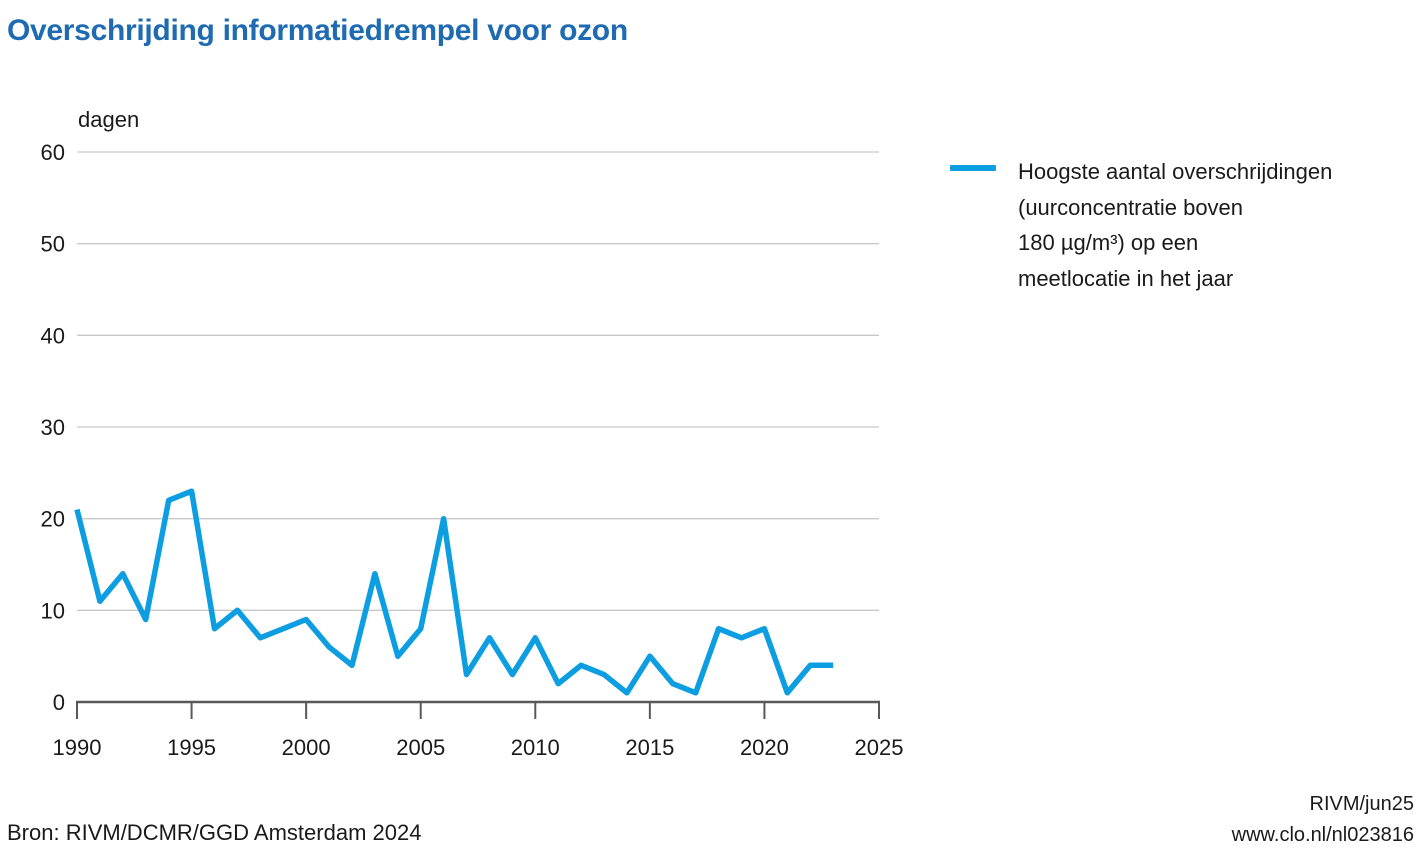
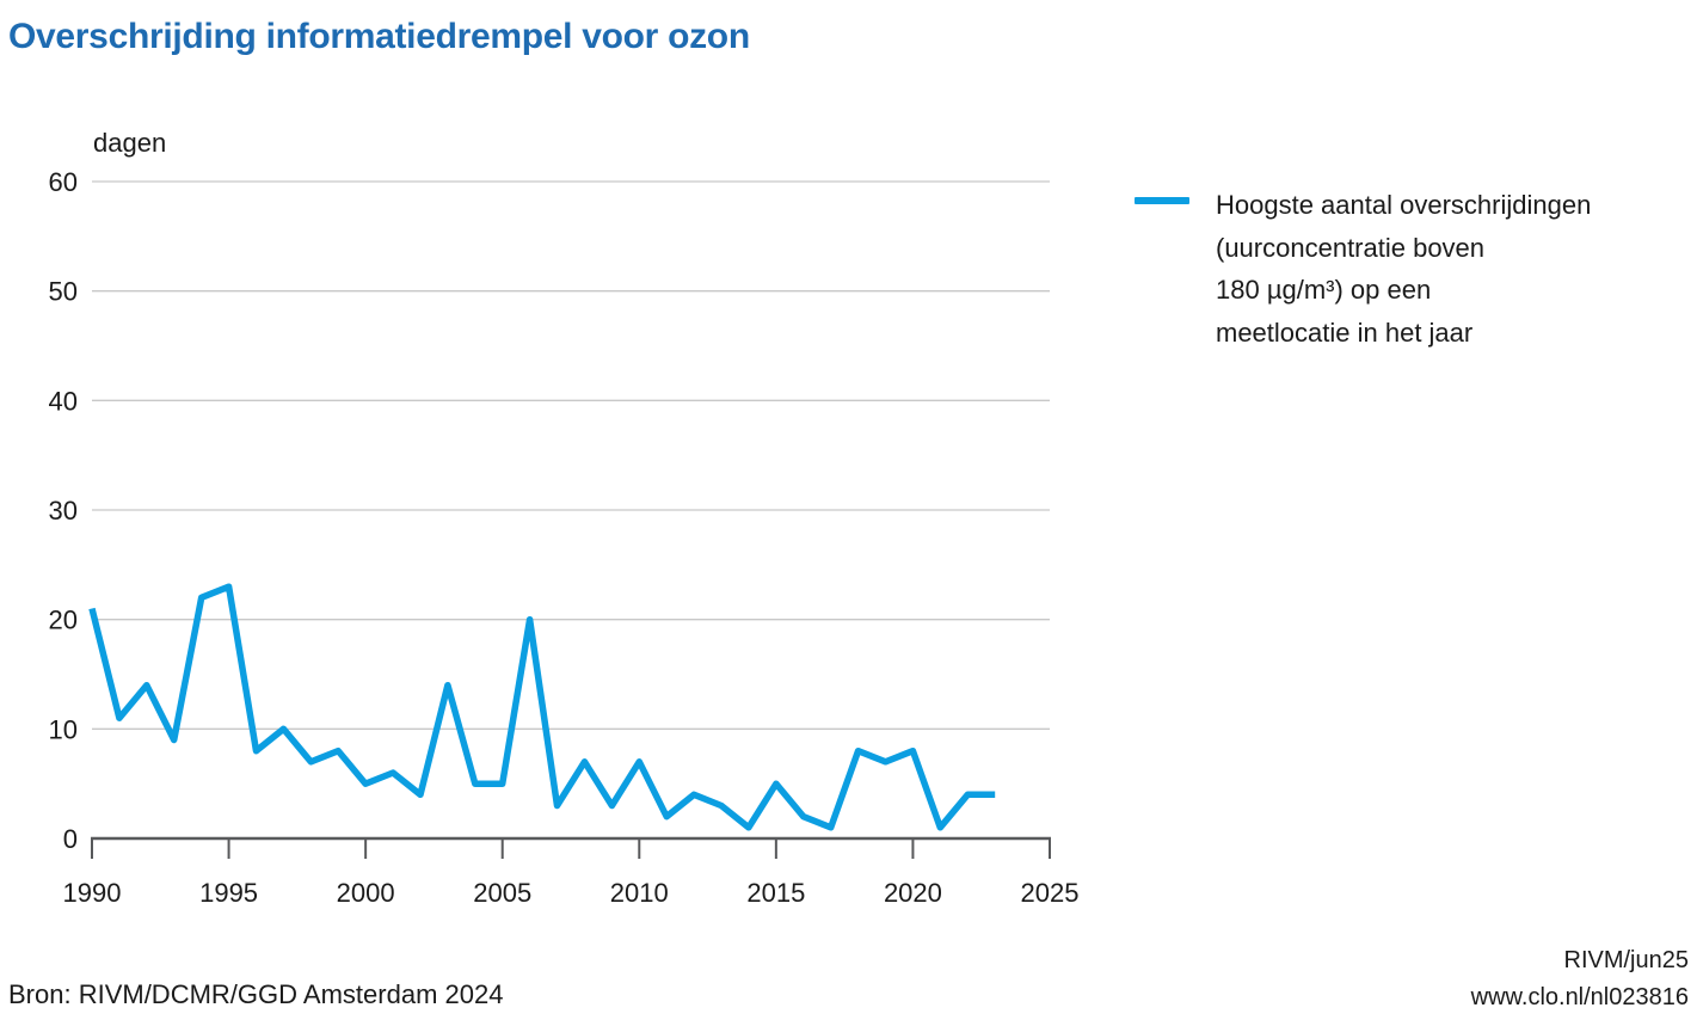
2000: 9 -> 5
2005: 8 -> 5
